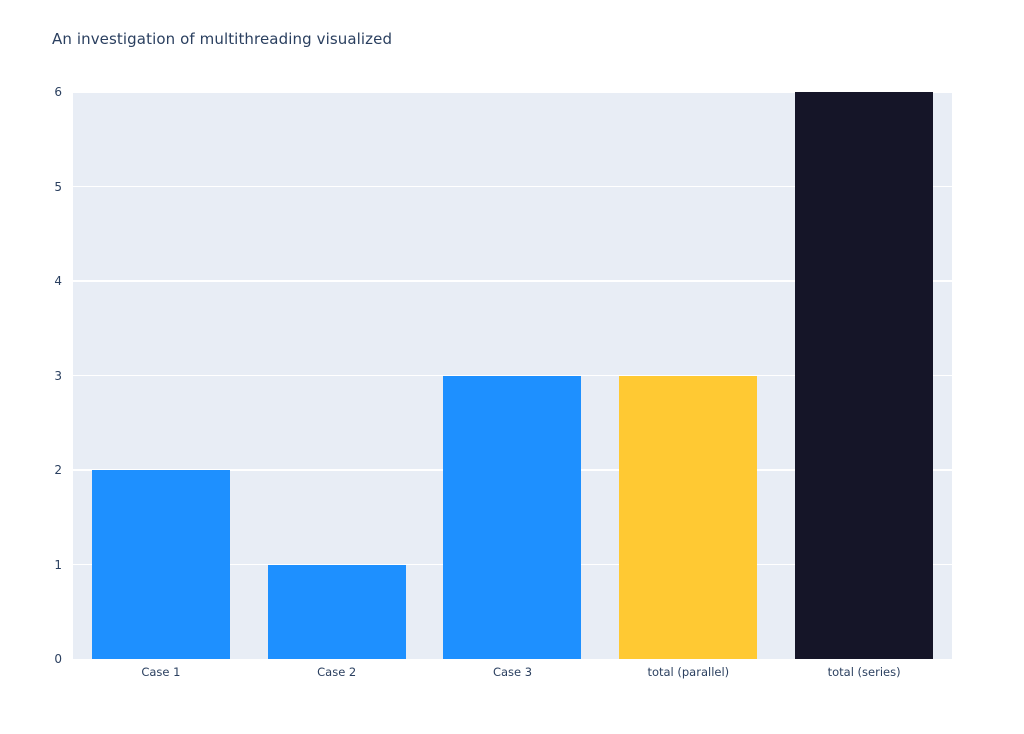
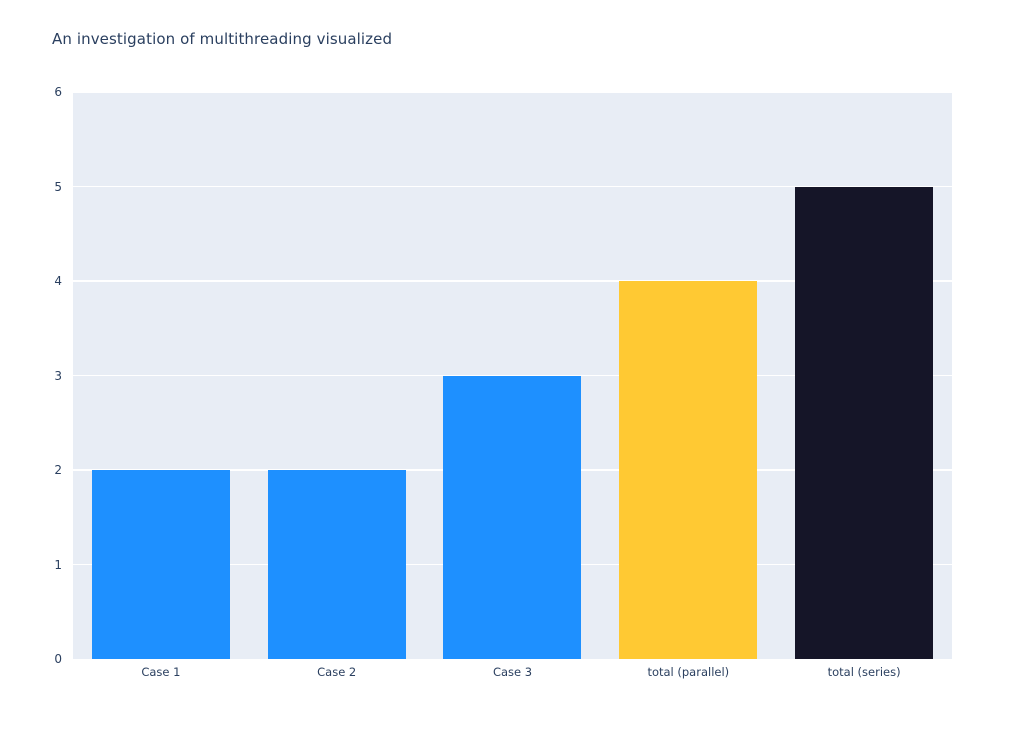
Case 2: 1 -> 2
total (parallel): 3 -> 4
total (series): 6 -> 5
